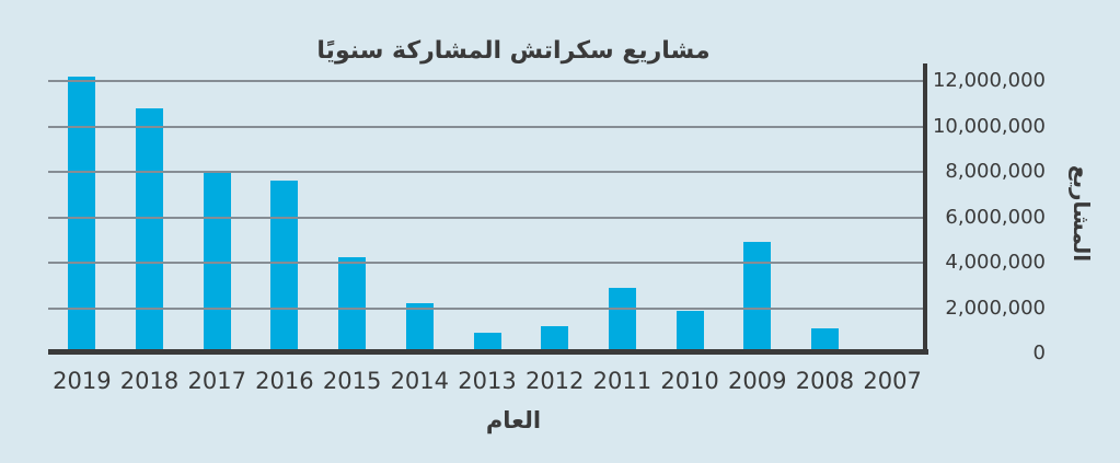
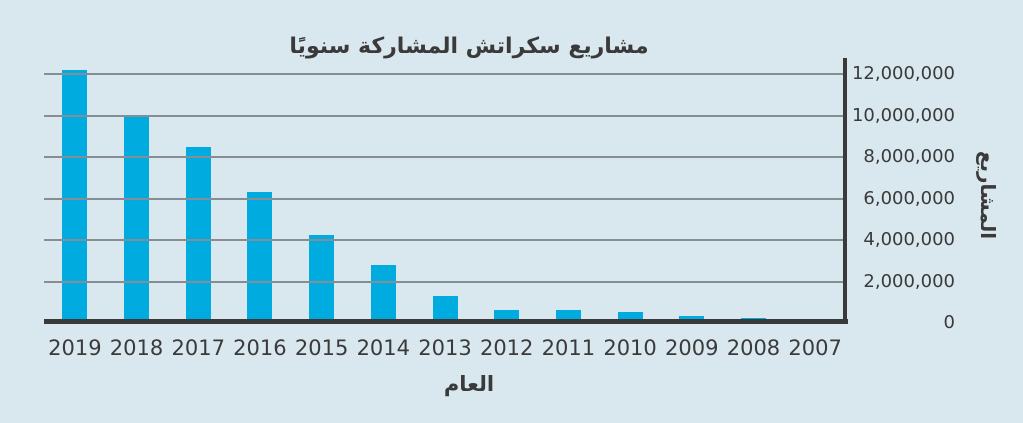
2018: 10800000 -> 10000000
2017: 8000000 -> 8500000
2016: 7600000 -> 6300000
2014: 2200000 -> 2800000
2013: 900000 -> 1300000
2012: 1200000 -> 600000
2011: 2900000 -> 600000
2010: 1900000 -> 600000
2009: 4900000 -> 300000
2008: 1100000 -> 200000
